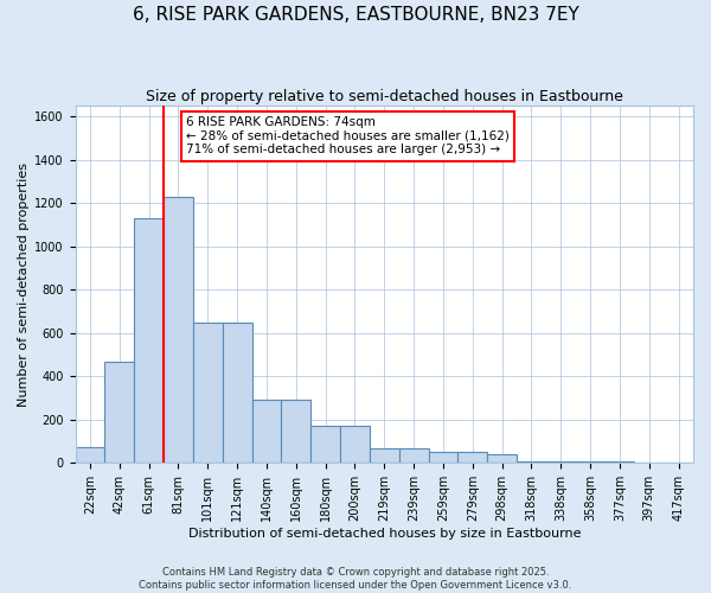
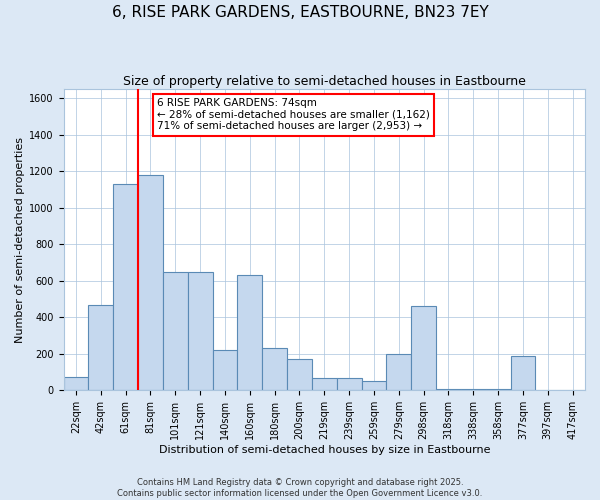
81sqm: 1230 -> 1180
140sqm: 290 -> 220
160sqm: 290 -> 630
180sqm: 170 -> 230
279sqm: 50 -> 200
298sqm: 40 -> 460
377sqm: 0 -> 190
